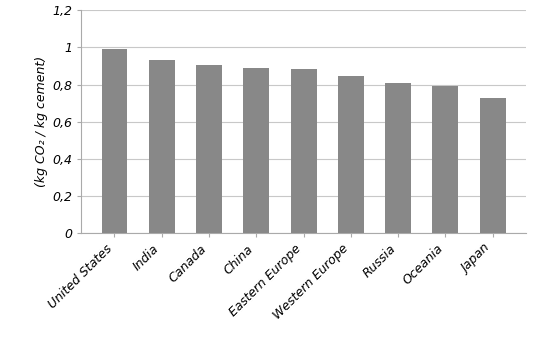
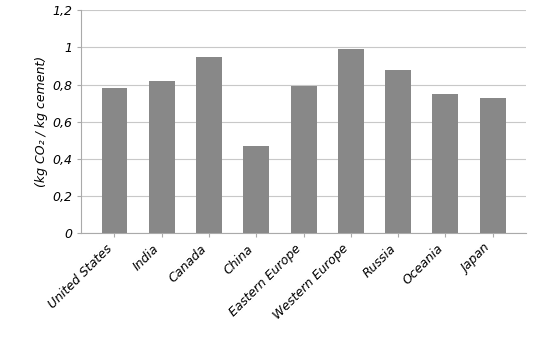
United States: 0,99 -> 0,78
India: 0,93 -> 0,82
Canada: 0,91 -> 0,95
China: 0,89 -> 0,47
Eastern Europe: 0,89 -> 0,79
Western Europe: 0,84 -> 0,99
Russia: 0,81 -> 0,88
Oceania: 0,79 -> 0,75
